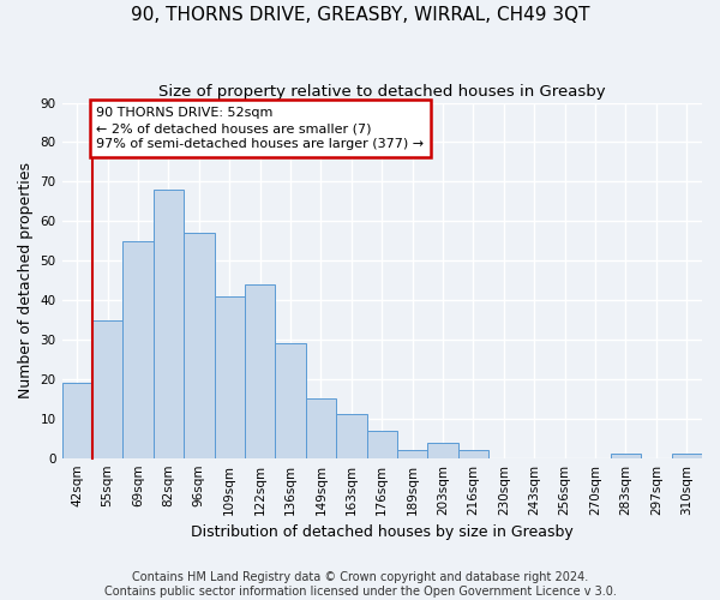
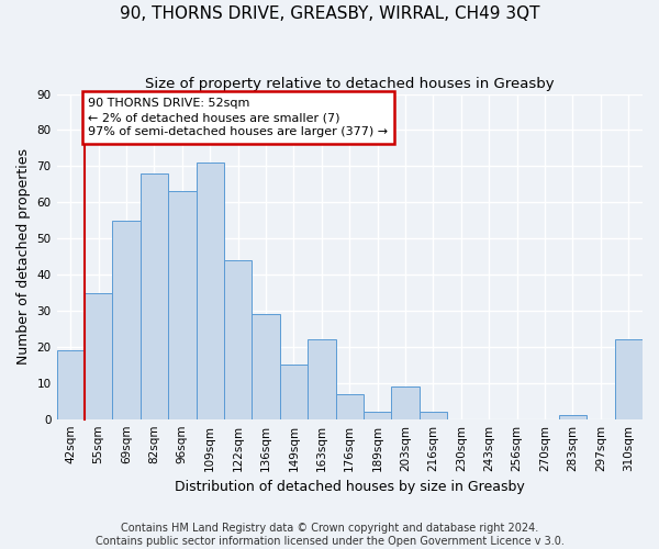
96sqm: 57 -> 63
109sqm: 41 -> 71
163sqm: 11 -> 22
203sqm: 4 -> 9
310sqm: 1 -> 22
